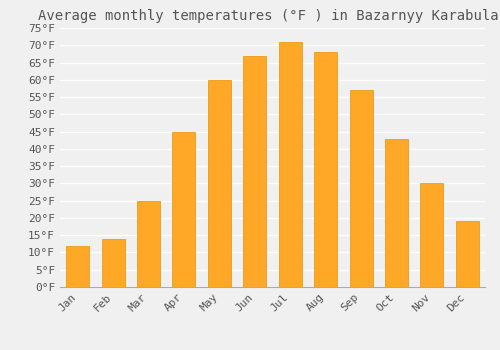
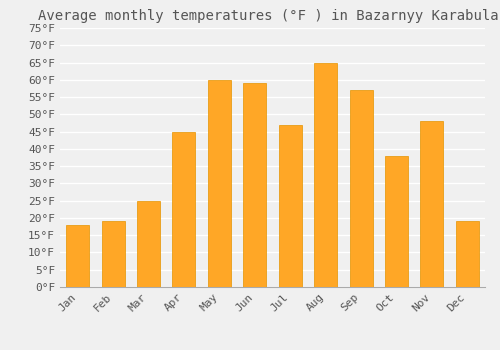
Jan: 12°F -> 18°F
Feb: 14°F -> 19°F
Jun: 67°F -> 59°F
Jul: 71°F -> 47°F
Aug: 68°F -> 65°F
Oct: 43°F -> 38°F
Nov: 30°F -> 48°F
